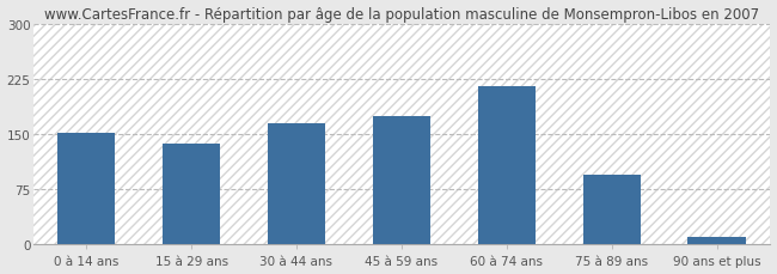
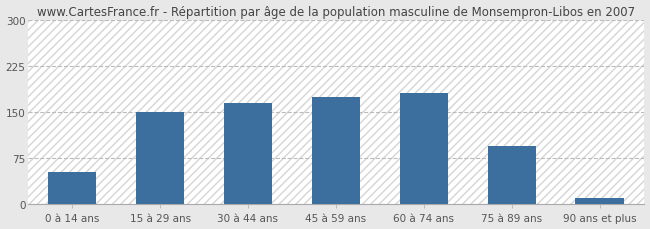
0 à 14 ans: 152 -> 52
15 à 29 ans: 138 -> 150
60 à 74 ans: 215 -> 182
